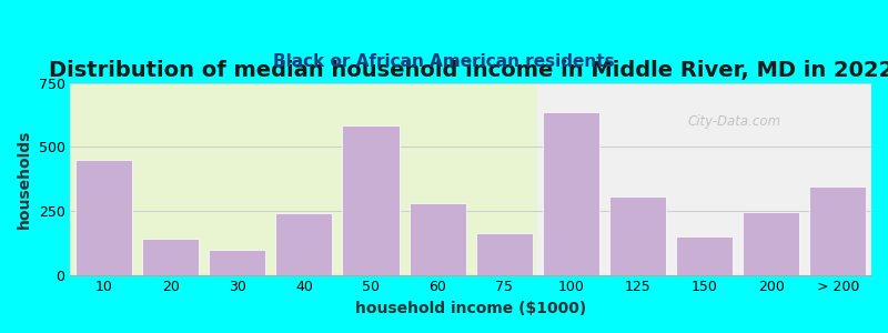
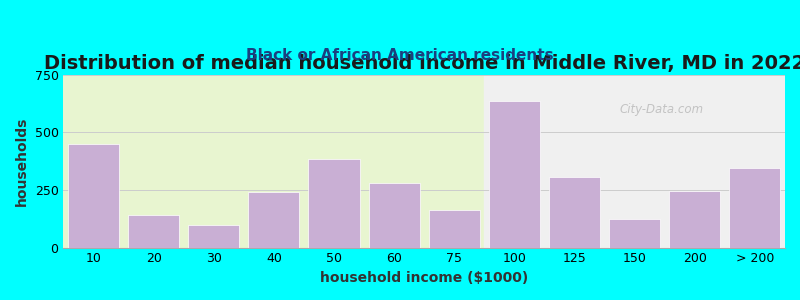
50: 585 -> 385
150: 150 -> 125
